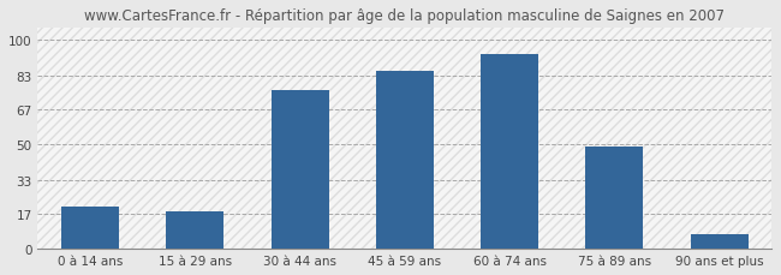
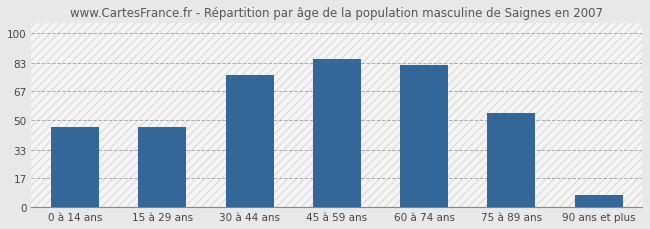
0 à 14 ans: 20 -> 46
15 à 29 ans: 18 -> 46
60 à 74 ans: 93 -> 82
75 à 89 ans: 49 -> 54
